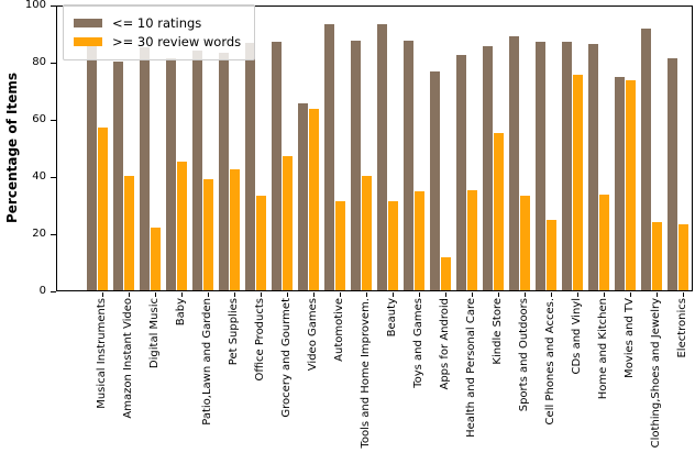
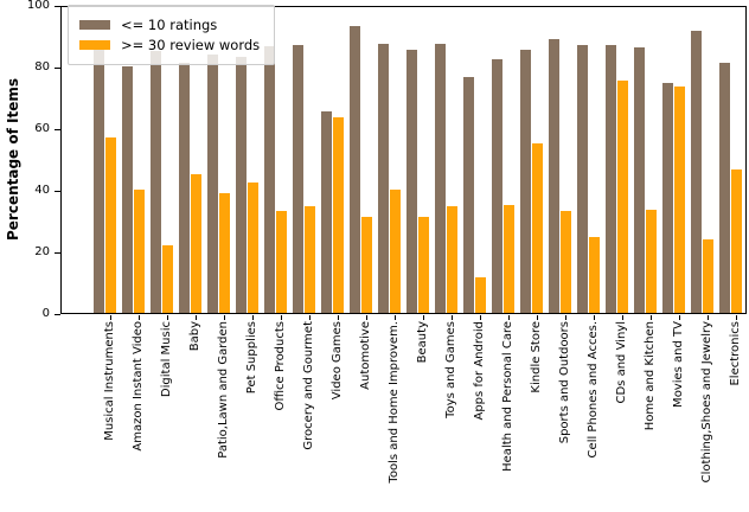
>= 30 review words/Grocery and Gourmet: 47 -> 34
<= 10 ratings/Beauty: 93 -> 86
>= 30 review words/Electronics: 23 -> 46
